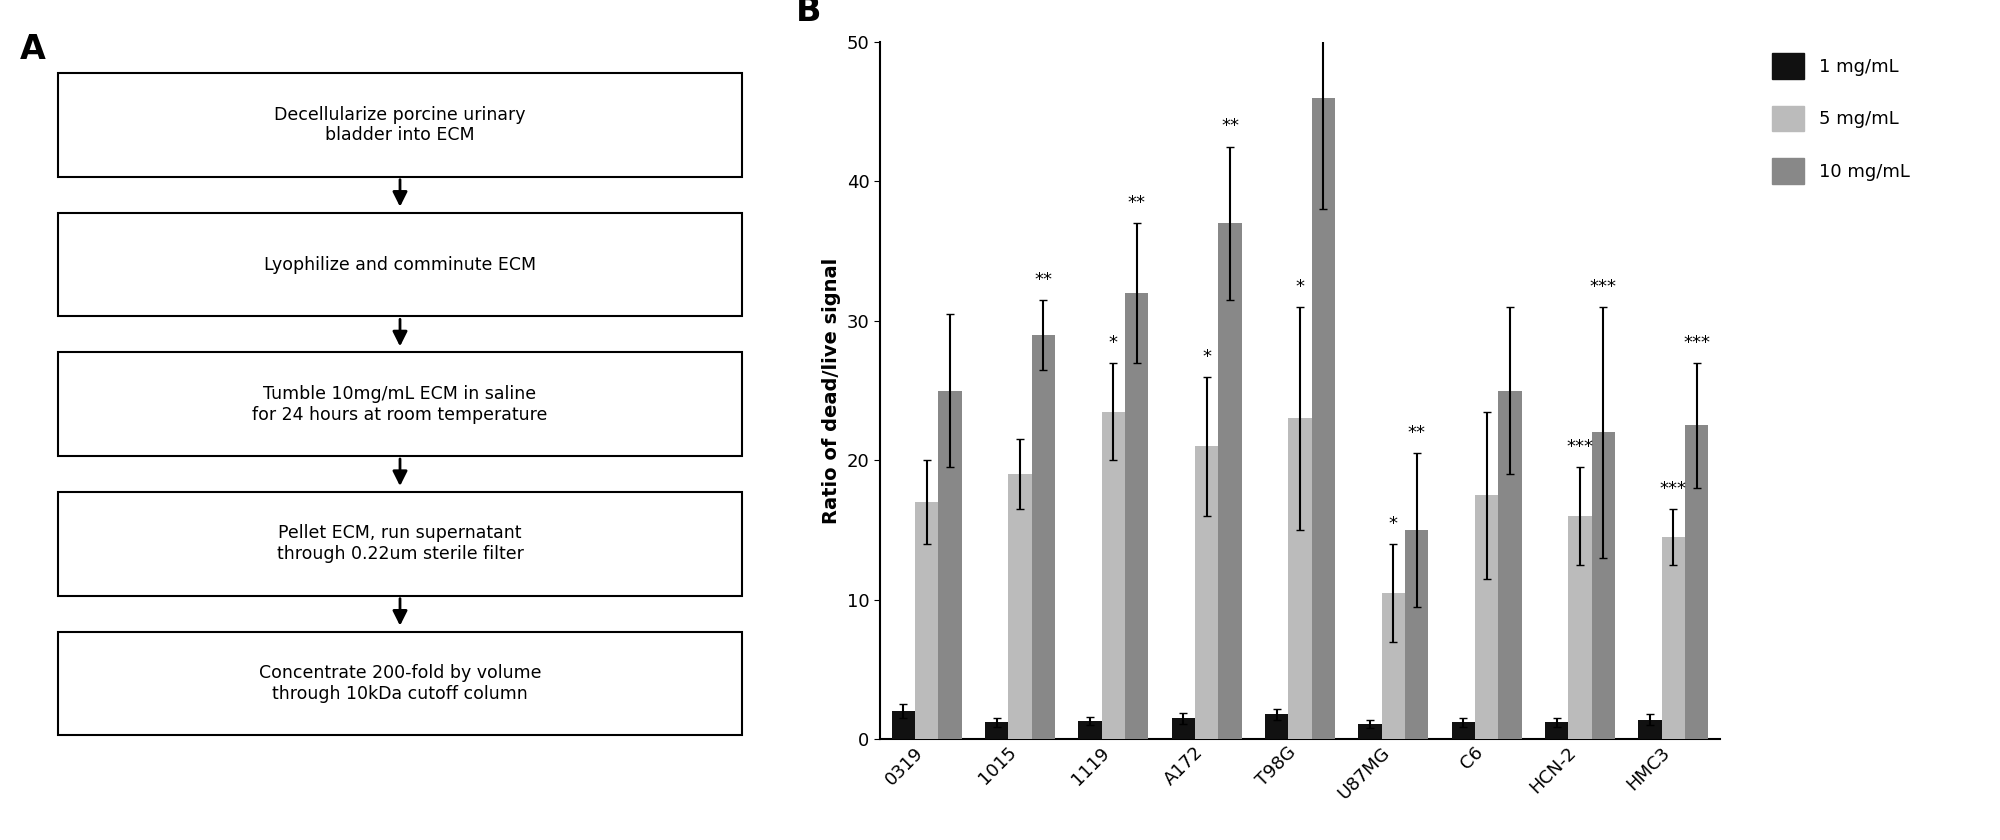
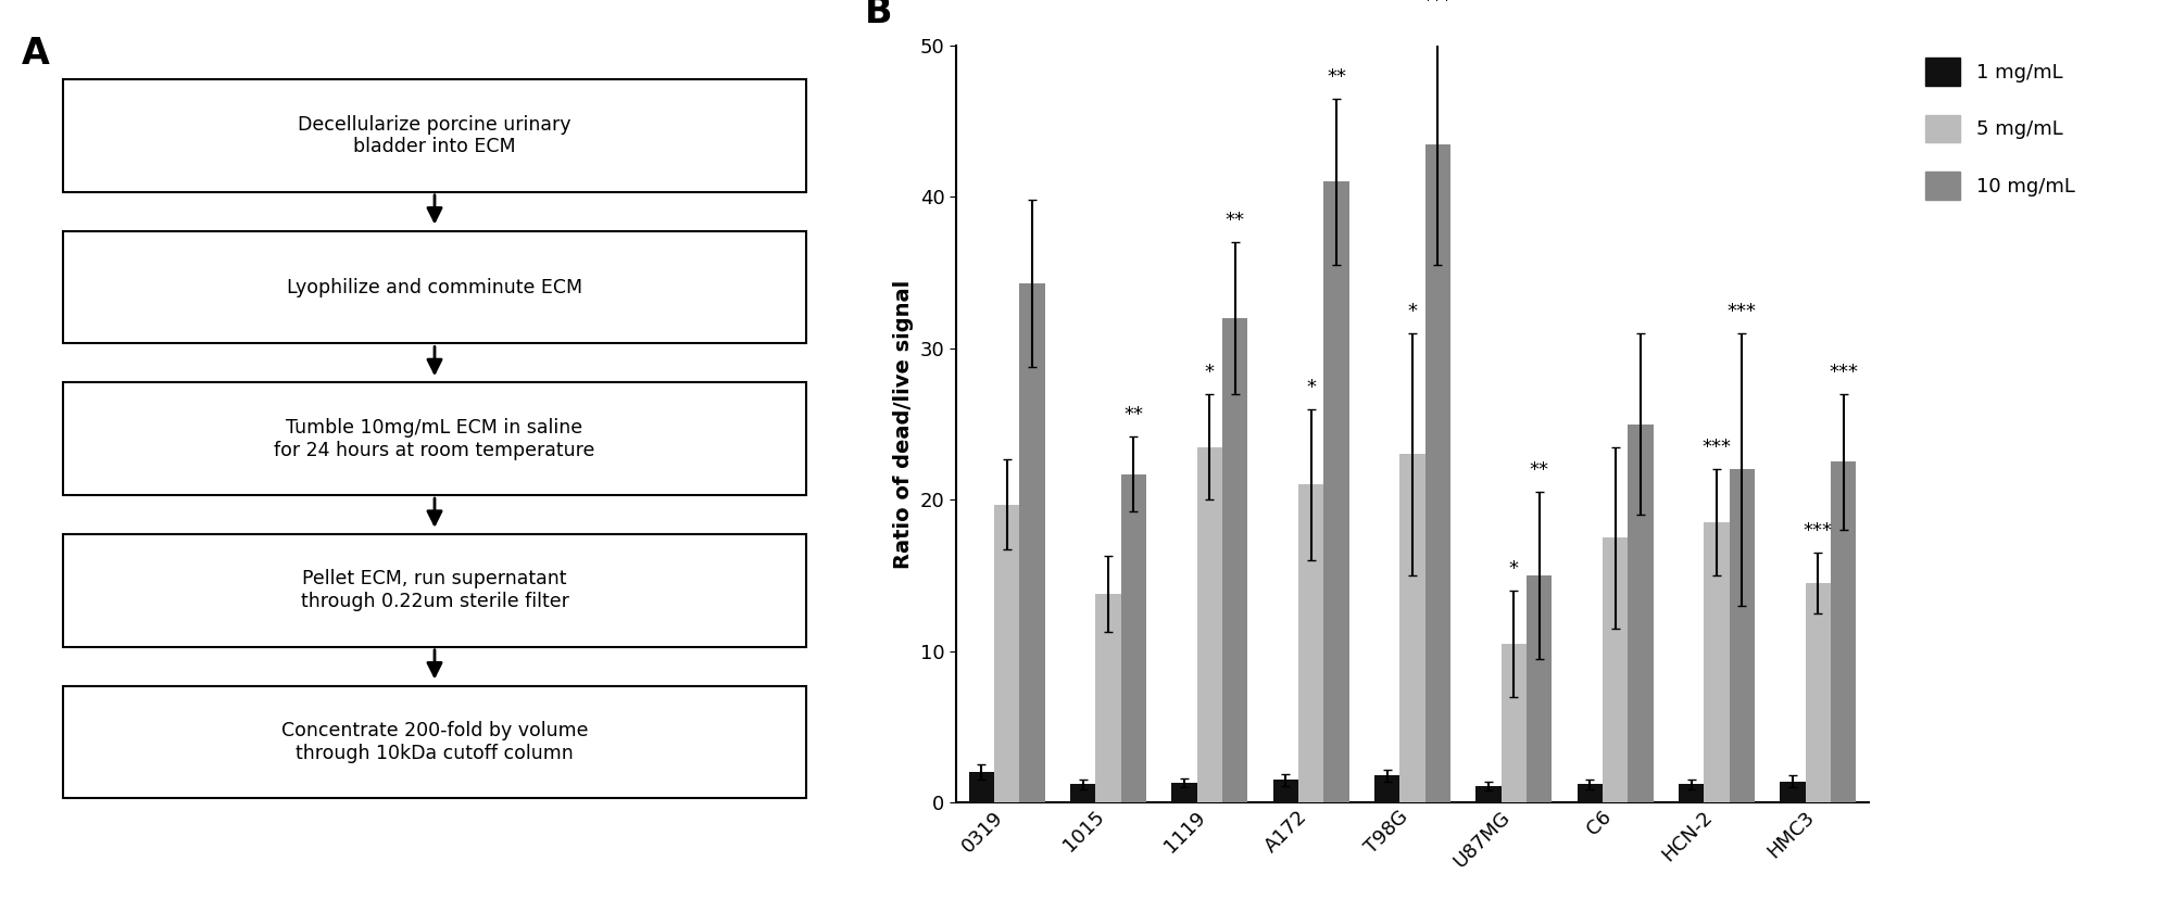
5 mg/mL/0319: 17.0 -> 19.7
10 mg/mL/0319: 25.0 -> 34.3
5 mg/mL/1015: 19.0 -> 13.8
10 mg/mL/1015: 29.0 -> 21.7
10 mg/mL/A172: 37.0 -> 41.0
10 mg/mL/T98G: 46.0 -> 43.5
5 mg/mL/HCN-2: 16.0 -> 18.5
